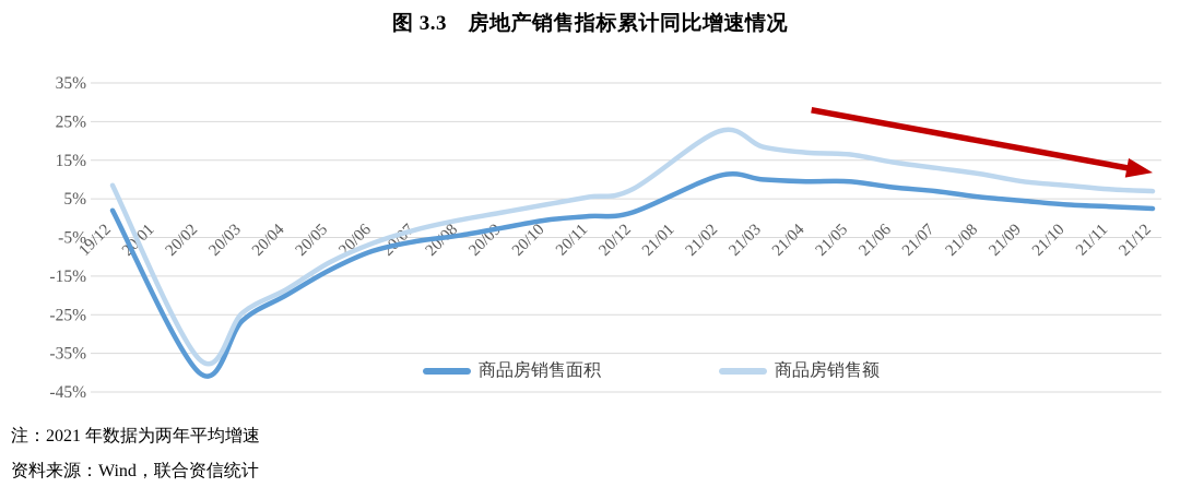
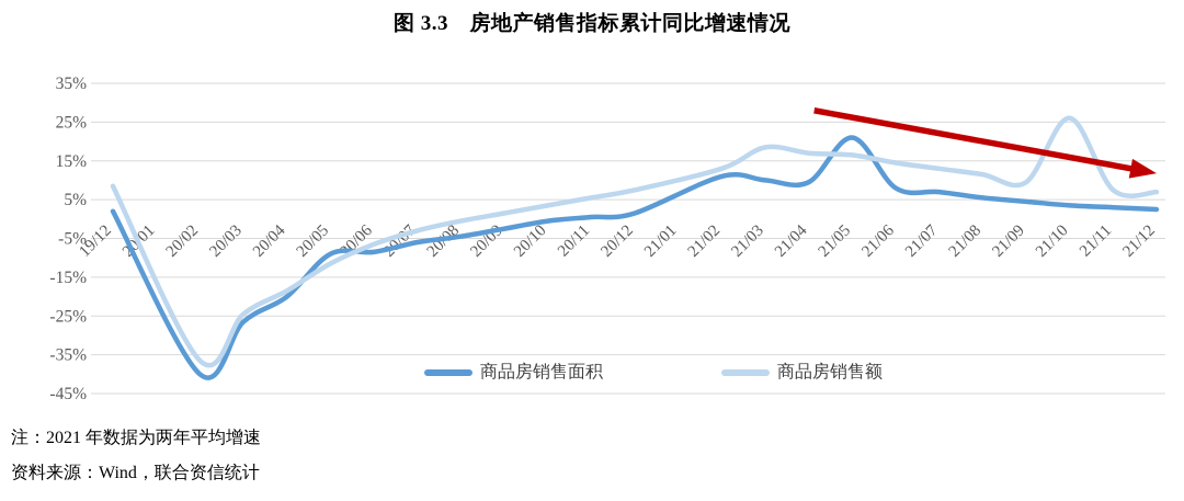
商品房销售面积/20/05: -14% -> -9%
商品房销售额/21/02: 22% -> 13%
商品房销售面积/21/05: 10% -> 21%
商品房销售额/21/10: 8% -> 26%
